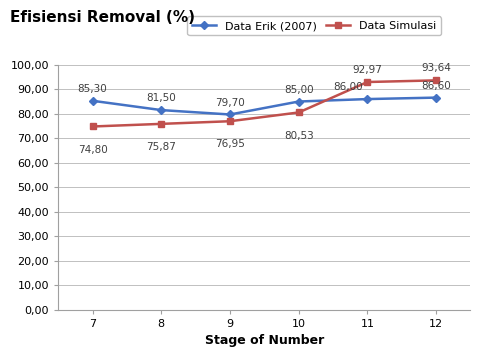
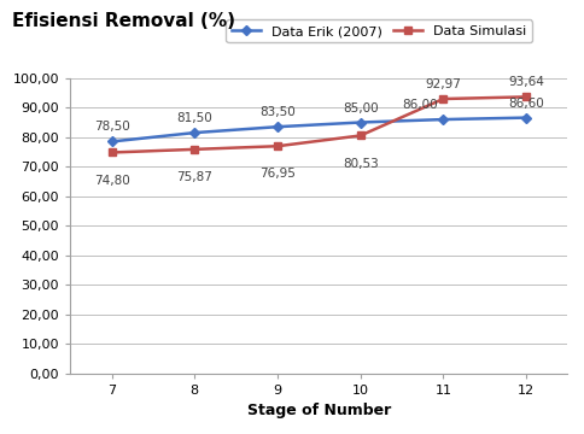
Data Erik (2007)/7: 85,30 -> 78,50
Data Erik (2007)/9: 79,70 -> 83,50
